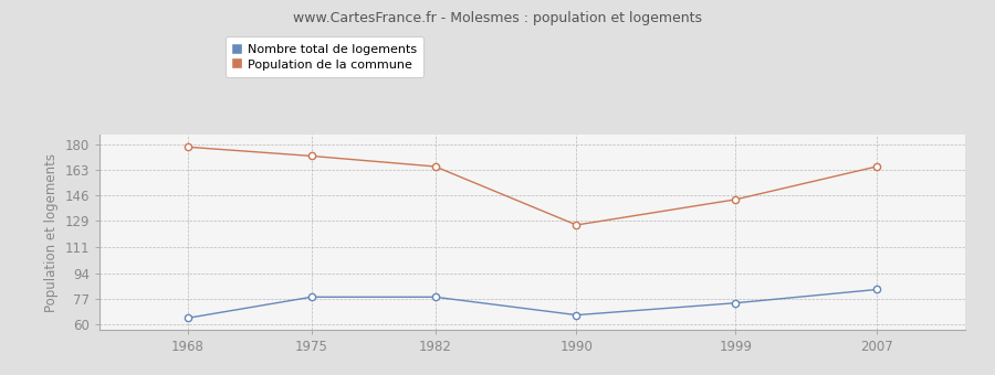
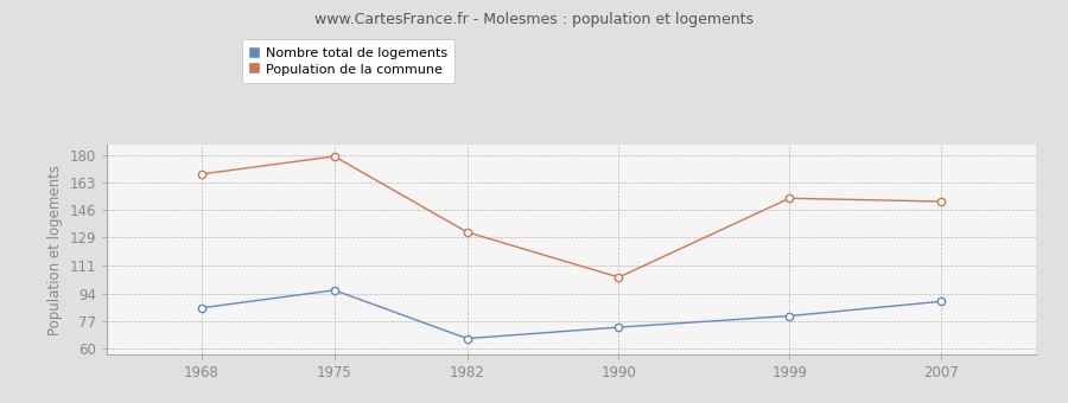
Nombre total de logements/1968: 64 -> 85
Population de la commune/1968: 178 -> 168
Nombre total de logements/1975: 78 -> 96
Population de la commune/1975: 172 -> 179
Nombre total de logements/1982: 78 -> 66
Population de la commune/1982: 165 -> 132
Nombre total de logements/1990: 66 -> 73
Population de la commune/1990: 126 -> 104
Nombre total de logements/1999: 74 -> 80
Population de la commune/1999: 143 -> 153
Nombre total de logements/2007: 83 -> 89
Population de la commune/2007: 165 -> 151
